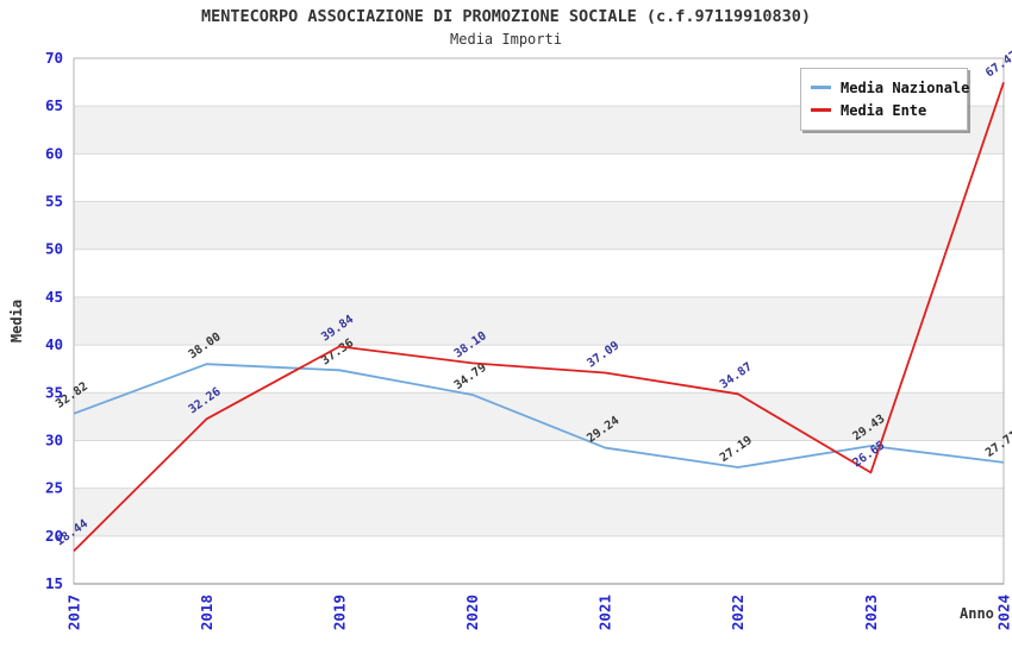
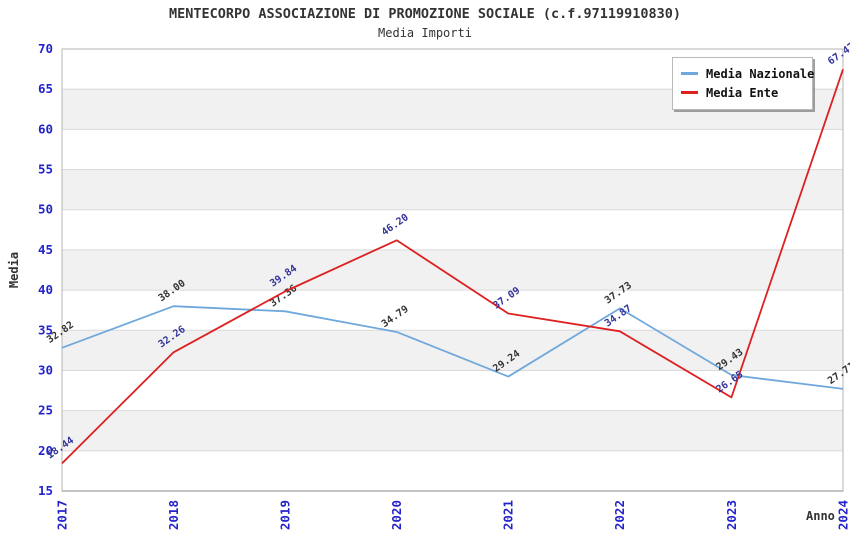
Media Ente/2020: 38.10 -> 46.20
Media Nazionale/2022: 27.19 -> 37.73
